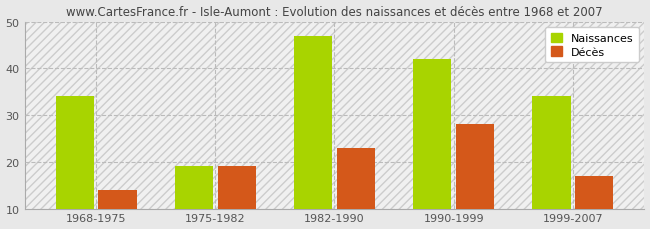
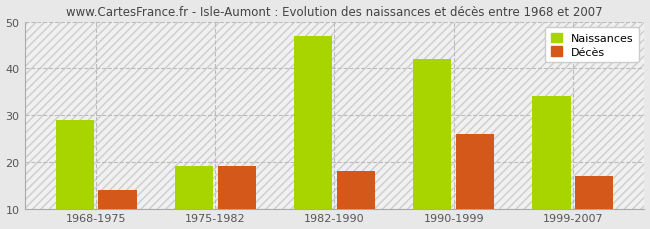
Naissances/1968-1975: 34 -> 29
Décès/1982-1990: 23 -> 18
Décès/1990-1999: 28 -> 26
